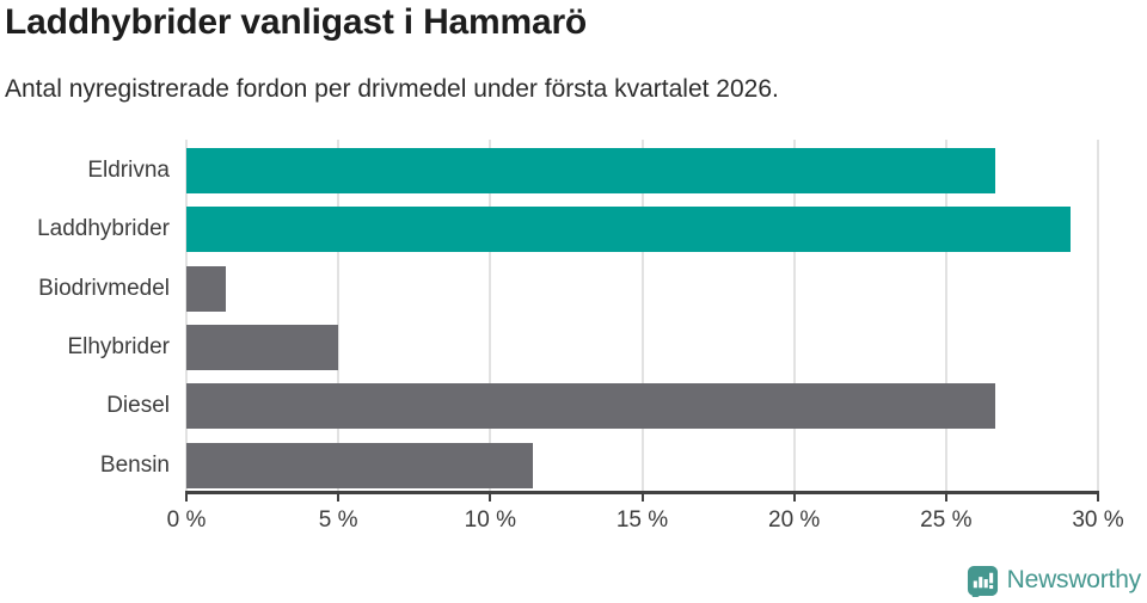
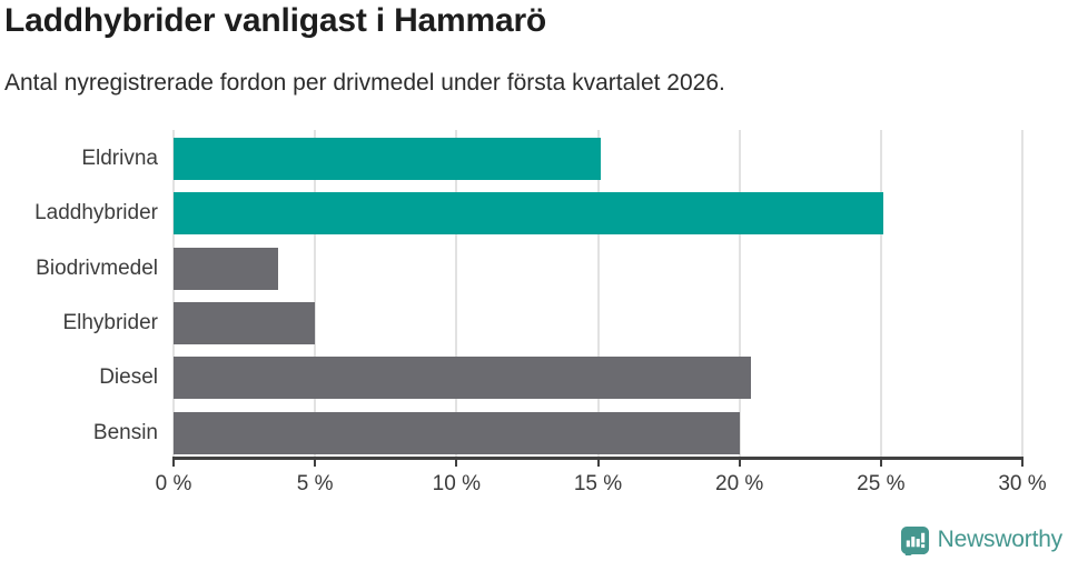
Eldrivna: 26.6% -> 15.1%
Laddhybrider: 29.1% -> 25.1%
Biodrivmedel: 1.3% -> 3.7%
Diesel: 26.6% -> 20.4%
Bensin: 11.4% -> 20.0%
